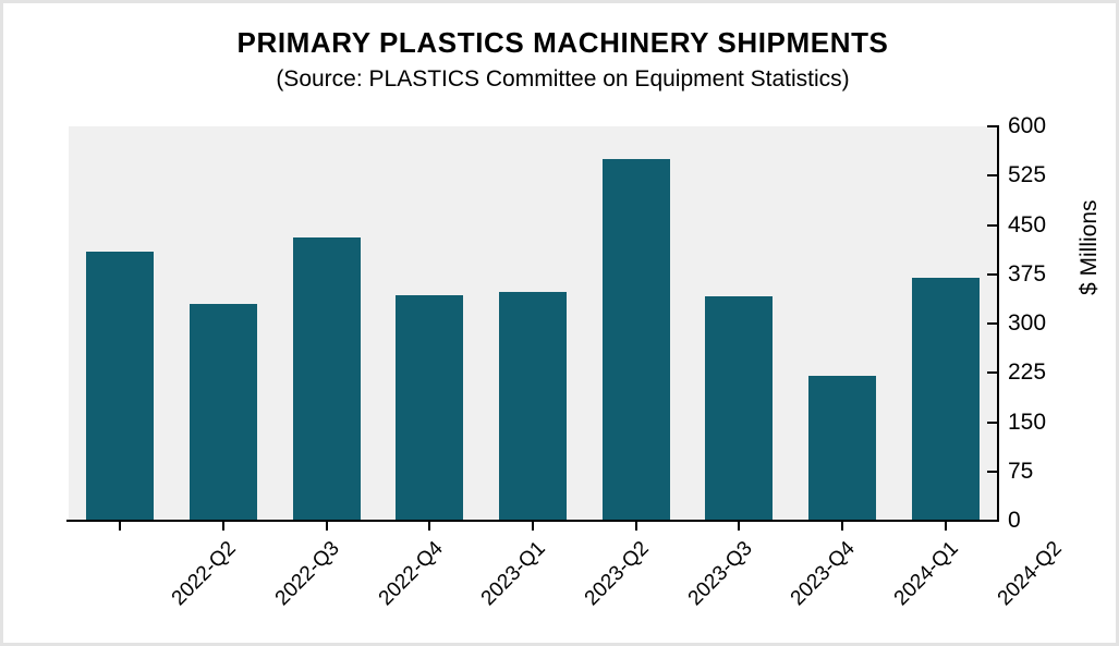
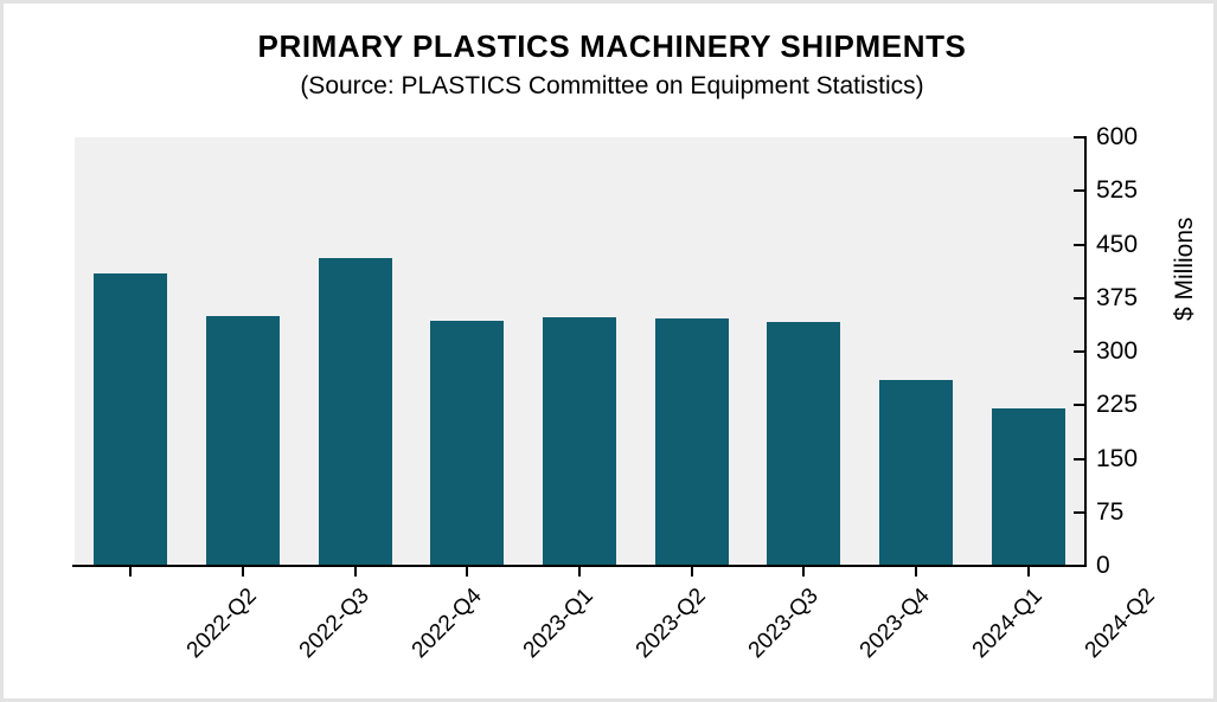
2022-Q3: 330 -> 350
2023-Q3: 550 -> 350
2024-Q1: 220 -> 260
2024-Q2: 370 -> 220
